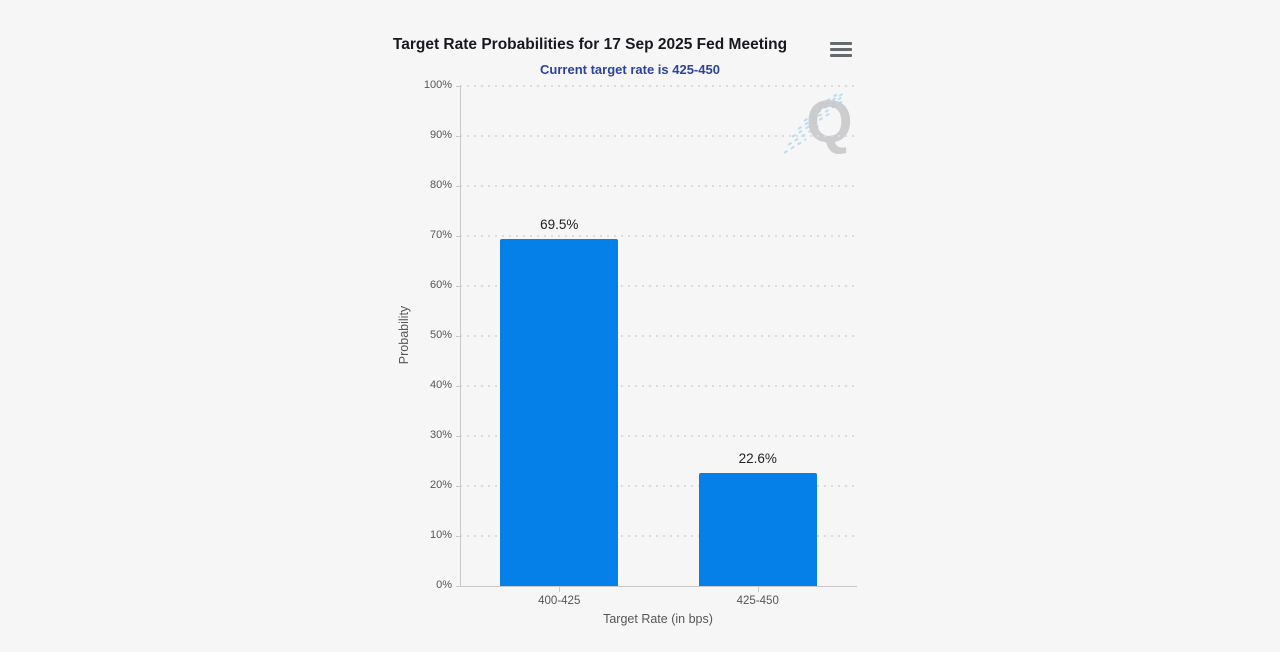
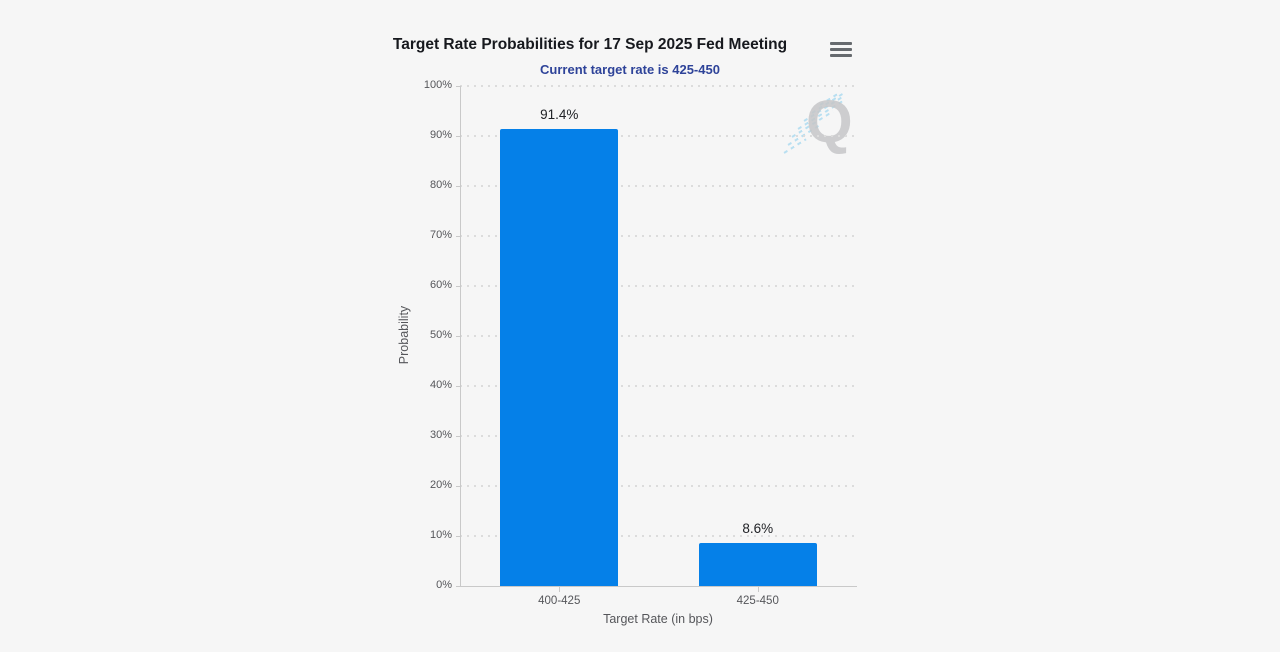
400-425: 69.5% -> 91.4%
425-450: 22.6% -> 8.6%
